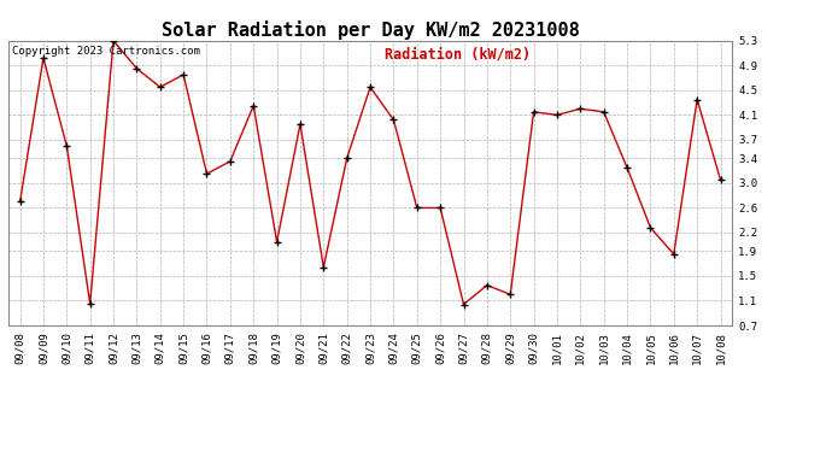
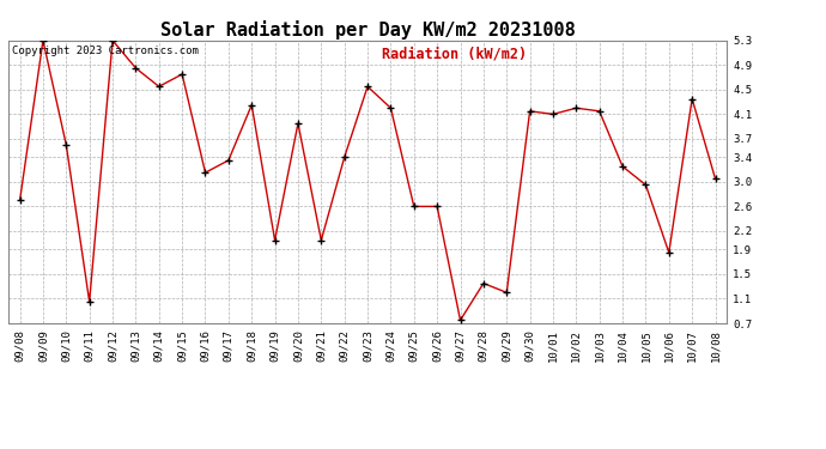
09/09: 5.02 -> 5.30
09/21: 1.64 -> 2.05
09/24: 4.02 -> 4.20
09/27: 1.04 -> 0.75
10/05: 2.28 -> 2.95
